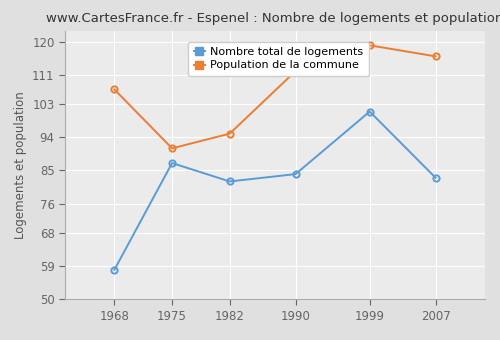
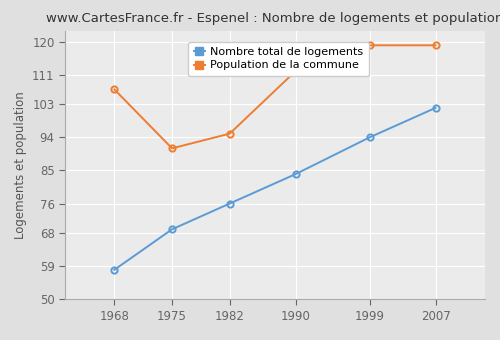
Nombre total de logements/1975: 87 -> 69
Nombre total de logements/1982: 82 -> 76
Nombre total de logements/1999: 101 -> 94
Nombre total de logements/2007: 83 -> 102
Population de la commune/2007: 116 -> 119
